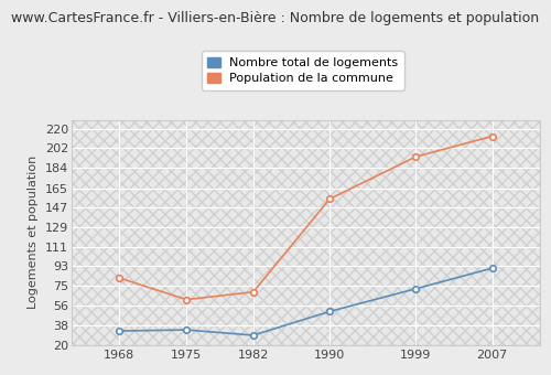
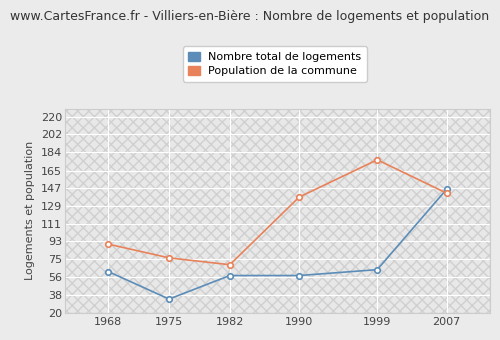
Nombre total de logements/1968: 33 -> 62
Population de la commune/1968: 82 -> 90
Population de la commune/1975: 62 -> 76
Nombre total de logements/1982: 29 -> 58
Nombre total de logements/1990: 51 -> 58
Population de la commune/1990: 155 -> 138
Nombre total de logements/1999: 72 -> 64
Population de la commune/1999: 194 -> 176
Nombre total de logements/2007: 91 -> 146
Population de la commune/2007: 213 -> 142
